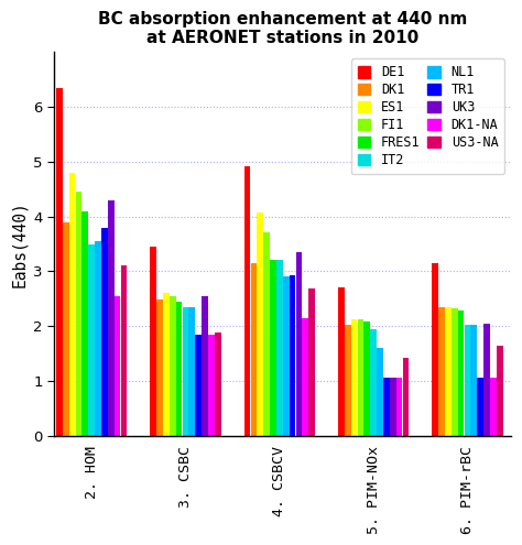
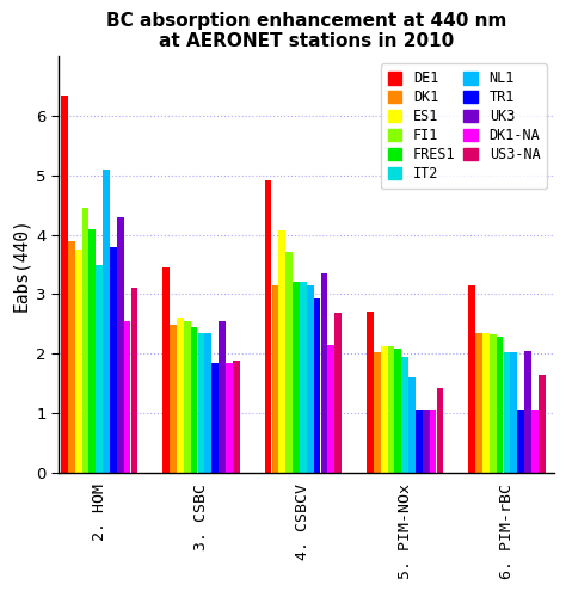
ES1/2. HOM: 4.80 -> 3.75
NL1/2. HOM: 3.55 -> 5.10
NL1/4. CSBCV: 2.90 -> 3.15
